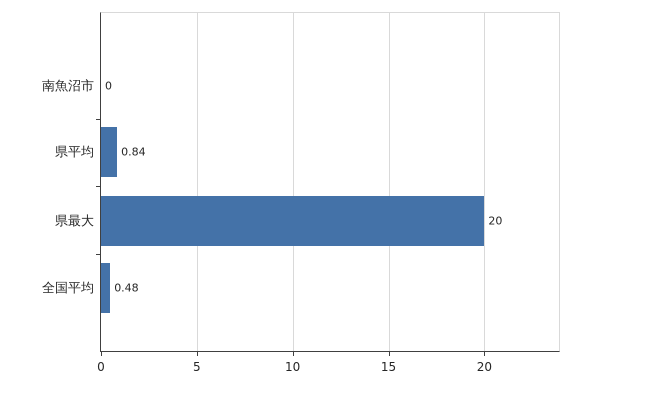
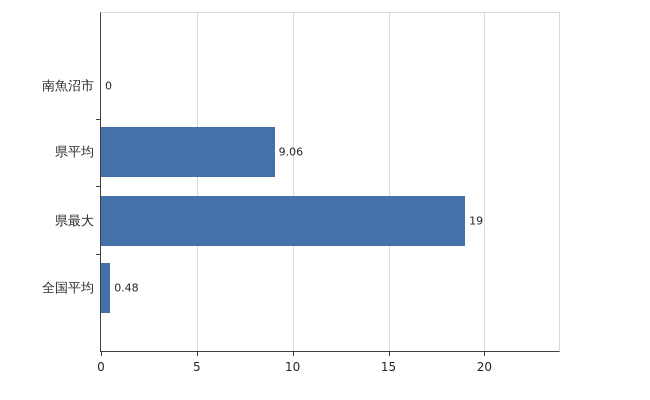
県平均: 0.84 -> 9.06
県最大: 20 -> 19
